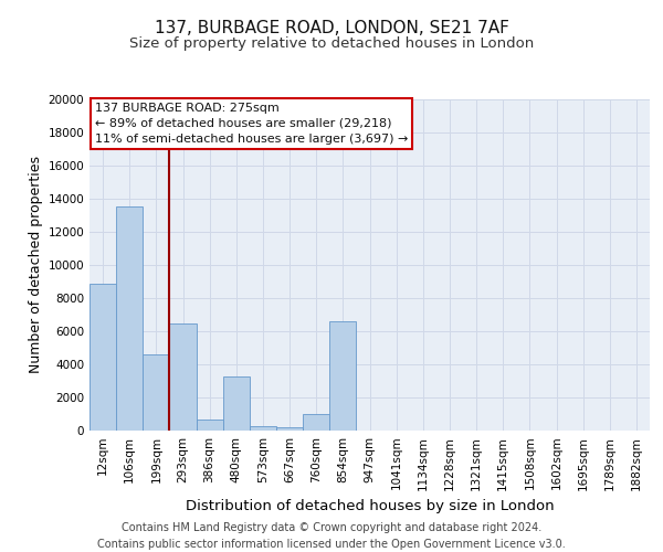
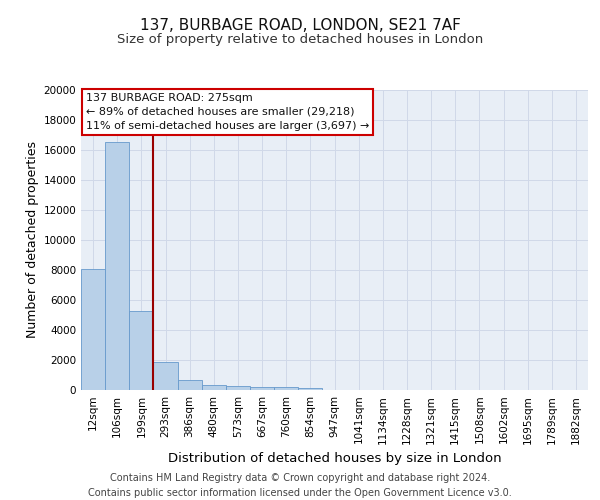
12sqm: 8900 -> 8100
106sqm: 13500 -> 16500
199sqm: 4600 -> 5300
293sqm: 6500 -> 1800
480sqm: 3300 -> 400
760sqm: 1000 -> 200
854sqm: 6600 -> 200
